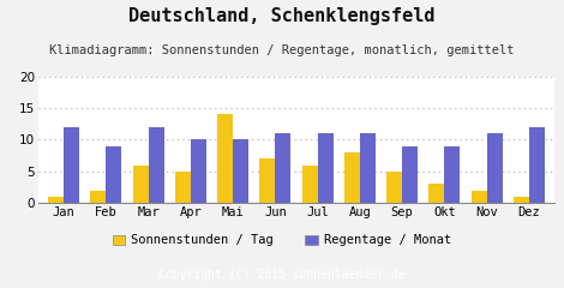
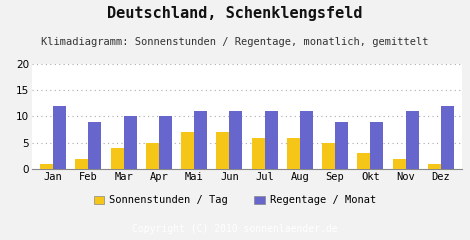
Sonnenstunden / Tag/Mar: 6 -> 4
Regentage / Monat/Mar: 12 -> 10
Sonnenstunden / Tag/Mai: 14 -> 7
Regentage / Monat/Mai: 10 -> 11
Sonnenstunden / Tag/Aug: 8 -> 6
